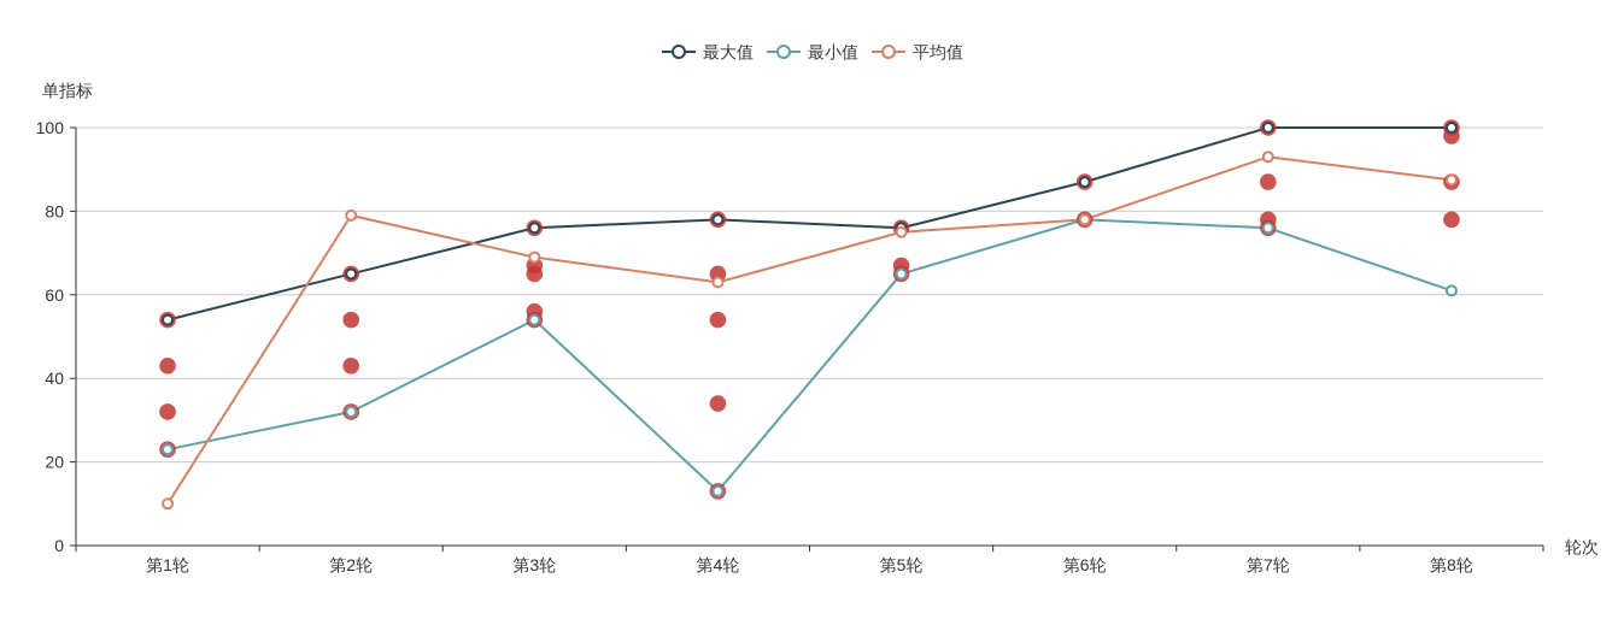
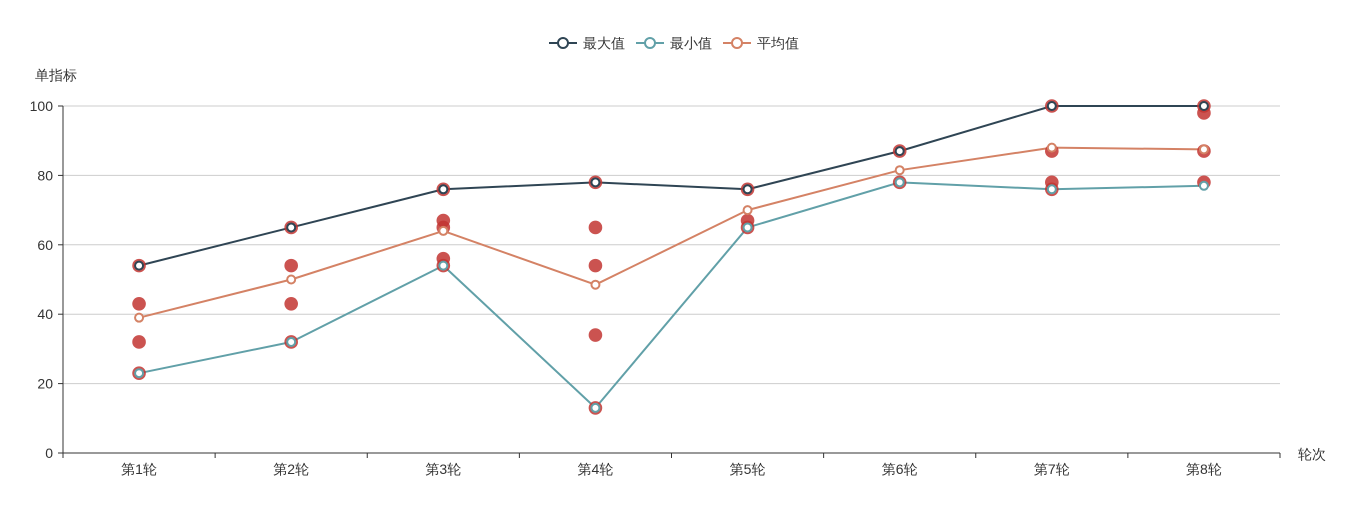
平均值/第1轮: 10 -> 39
平均值/第2轮: 79 -> 50
平均值/第3轮: 69 -> 64
平均值/第4轮: 63 -> 48
平均值/第5轮: 75 -> 70
平均值/第6轮: 78 -> 82
平均值/第7轮: 93 -> 88
最小值/第8轮: 61 -> 77
